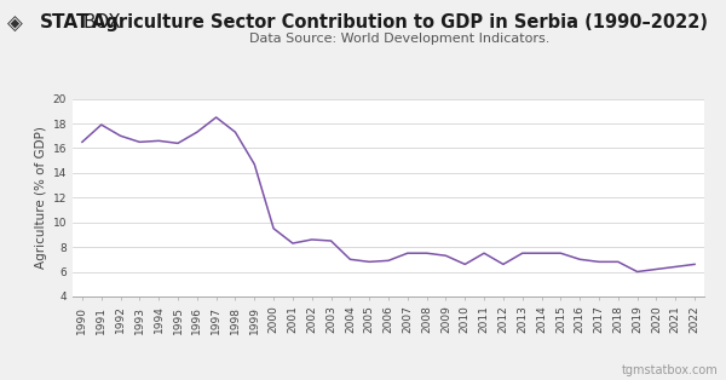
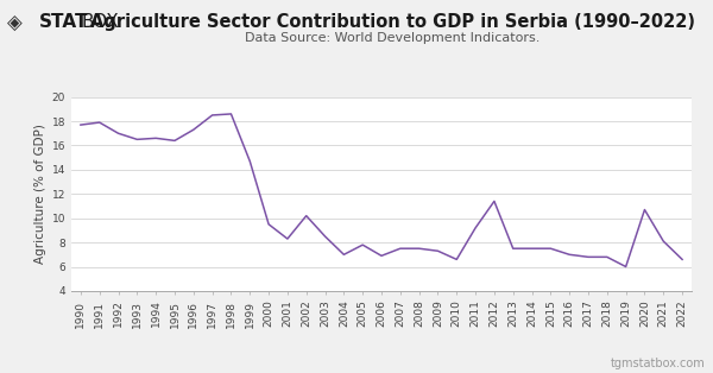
1990: 16.5 -> 17.7
1998: 17.3 -> 18.6
2002: 8.6 -> 10.2
2005: 6.8 -> 7.8
2011: 7.5 -> 9.2
2012: 6.6 -> 11.4
2020: 6.2 -> 10.7
2021: 6.4 -> 8.1
